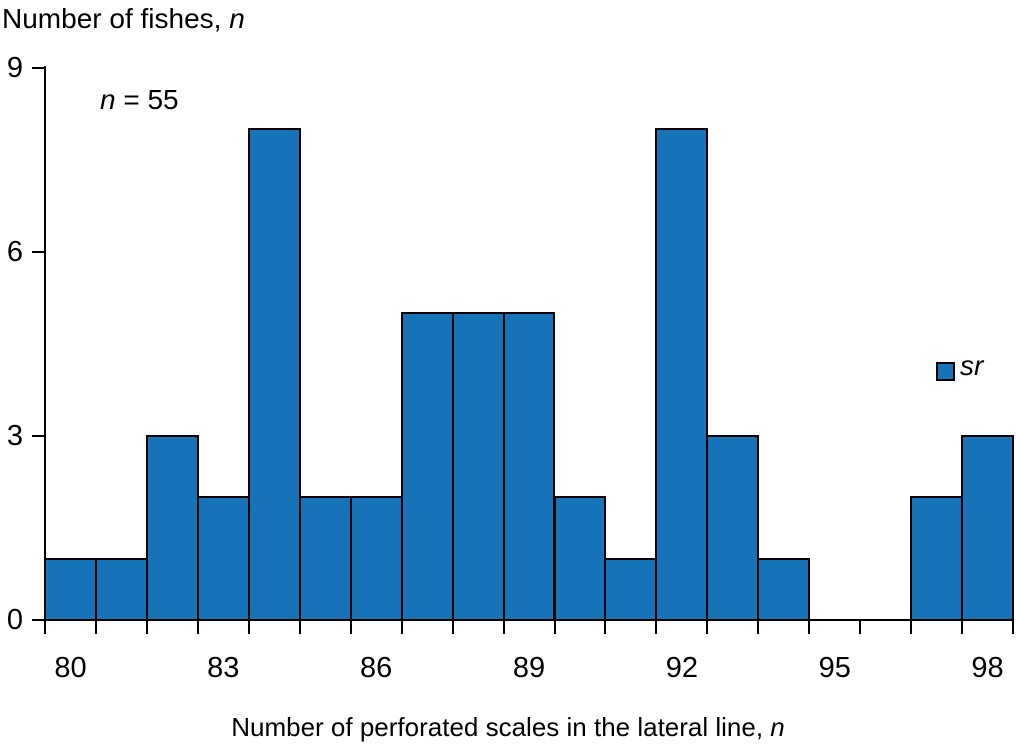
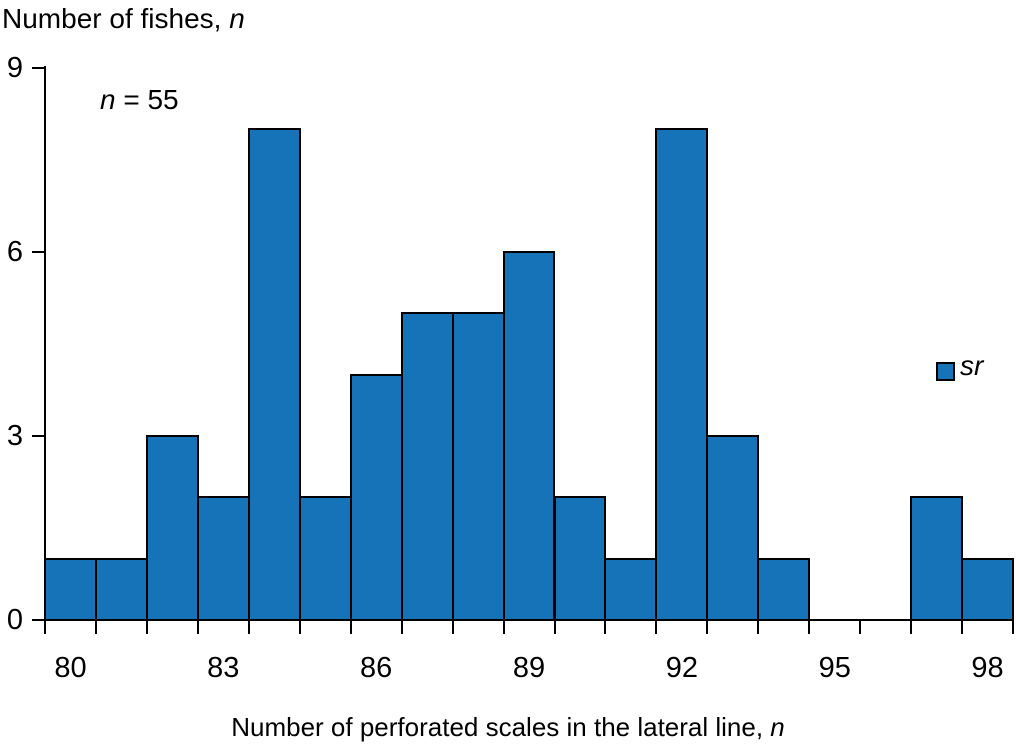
86: 2 -> 4
89: 5 -> 6
98: 3 -> 1
